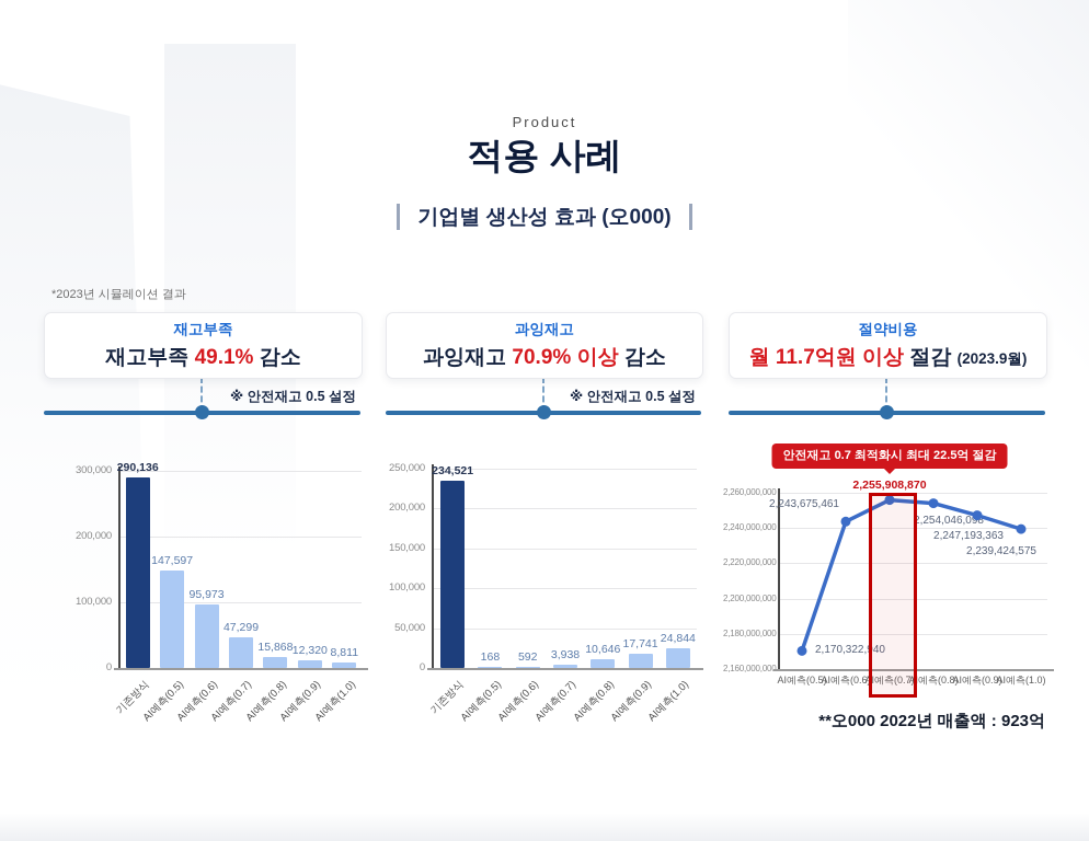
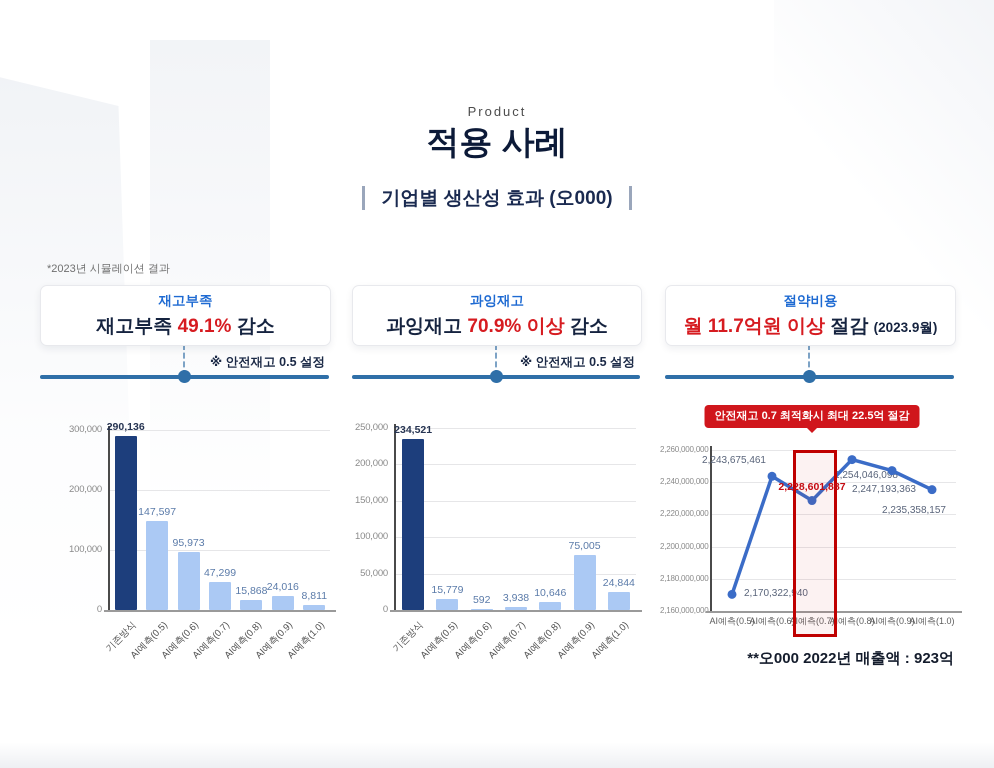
재고부족 49.1% 감소/AI예측(0.9): 12,320 -> 24,016
과잉재고 70.9% 이상 감소/AI예측(0.5): 168 -> 15,779
과잉재고 70.9% 이상 감소/AI예측(0.9): 17,741 -> 75,005
절약비용 월 11.7억원 이상 절감/AI예측(0.7): 2,255,908,870 -> 2,228,601,887
절약비용 월 11.7억원 이상 절감/AI예측(1.0): 2,239,424,575 -> 2,235,358,157
